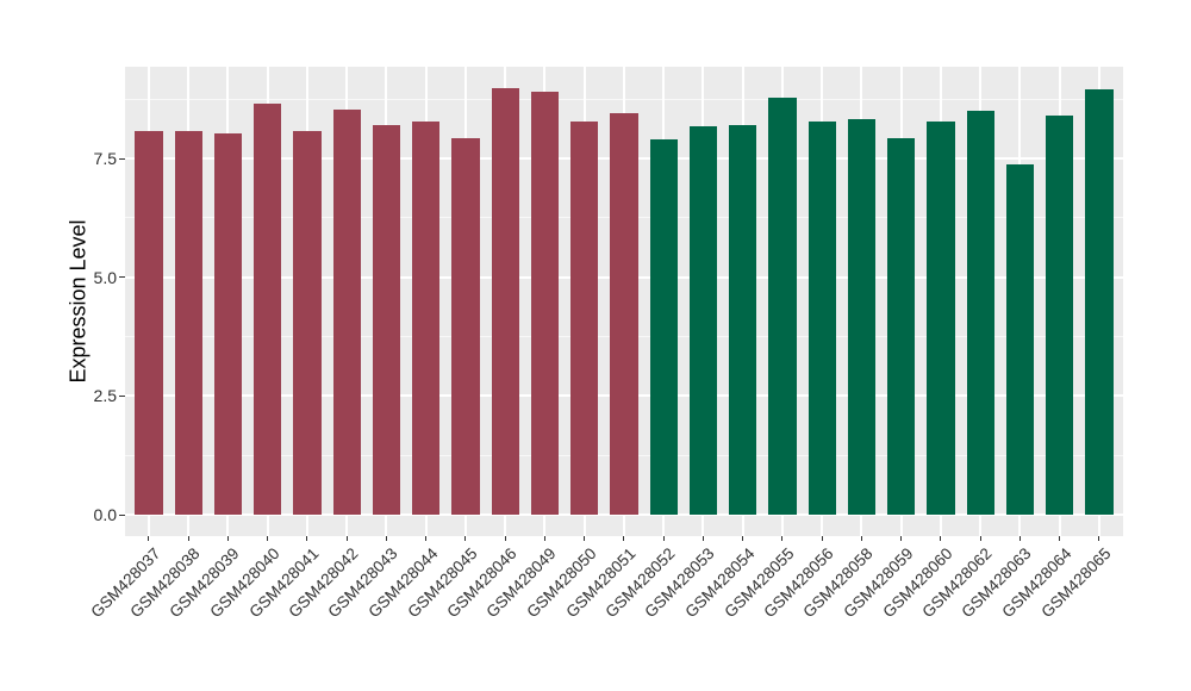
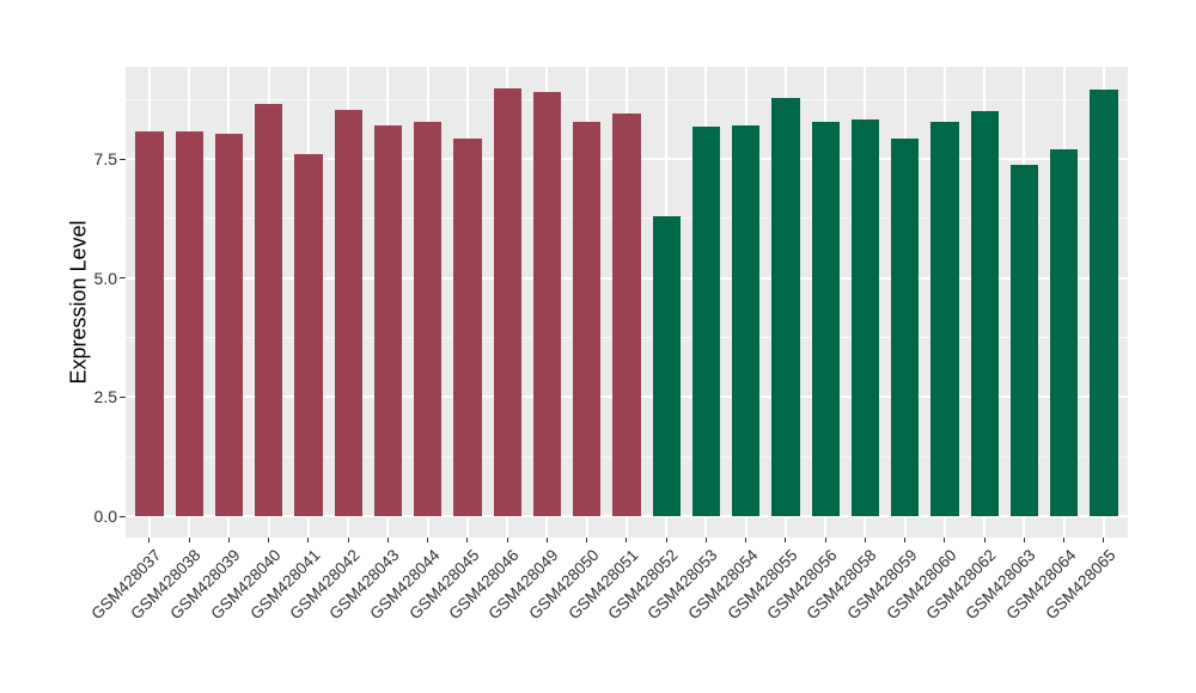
GSM428041: 8.1 -> 7.6
GSM428052: 7.9 -> 6.3
GSM428064: 8.4 -> 7.7
